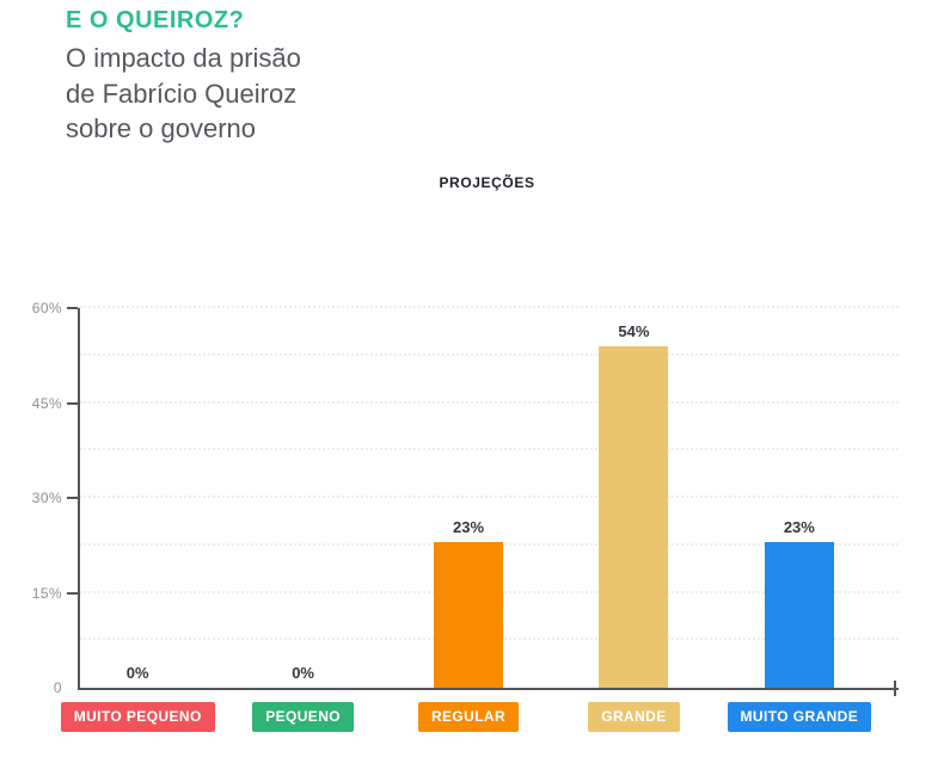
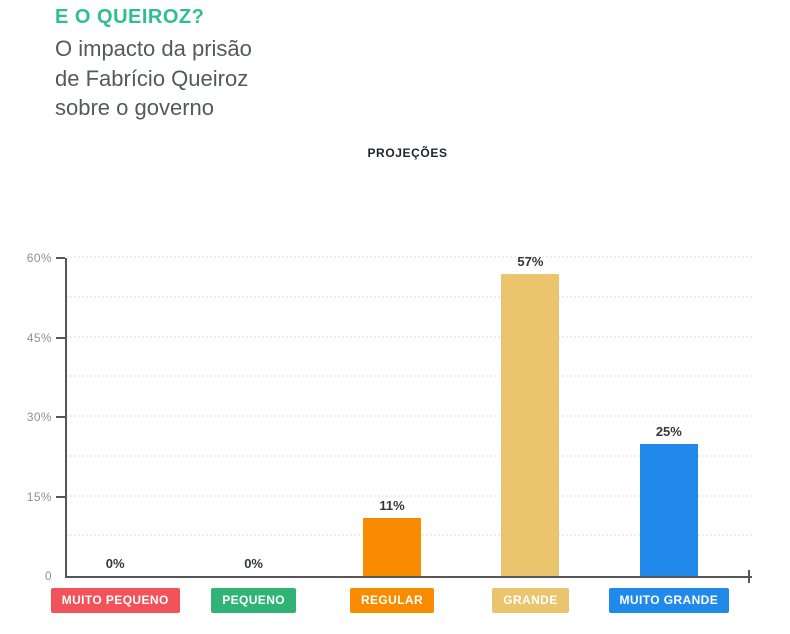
REGULAR: 23% -> 11%
GRANDE: 54% -> 57%
MUITO GRANDE: 23% -> 25%
